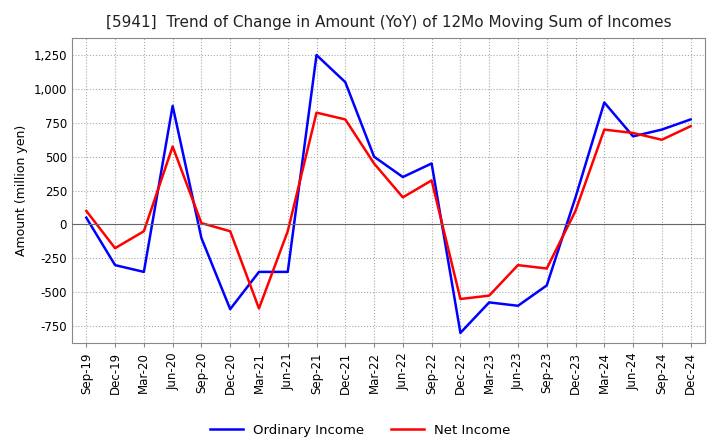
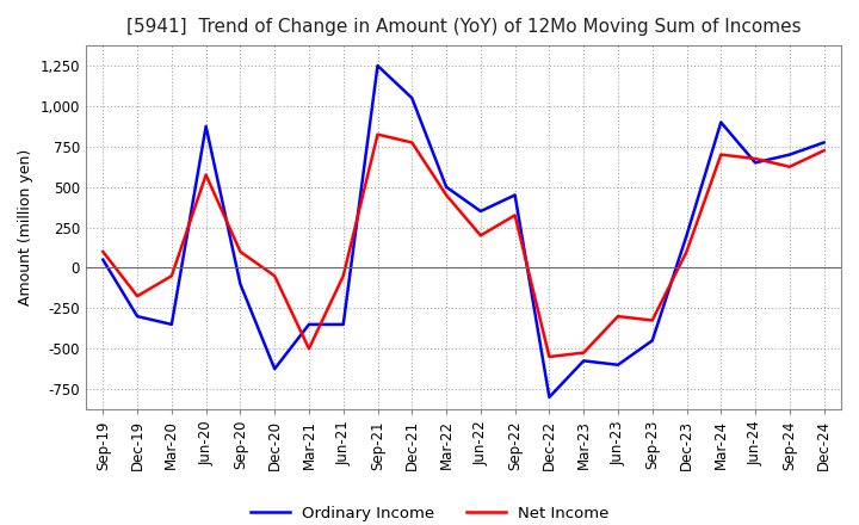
Net Income/Sep-20: 10 -> 100
Net Income/Mar-21: -620 -> -500
